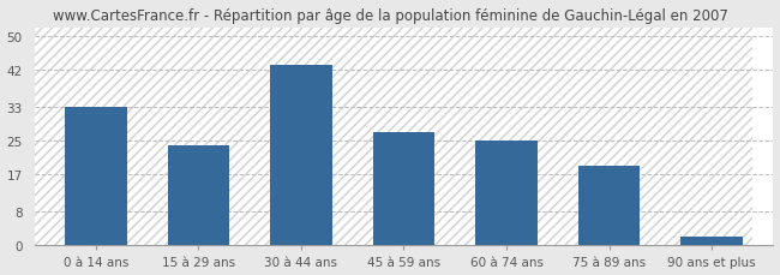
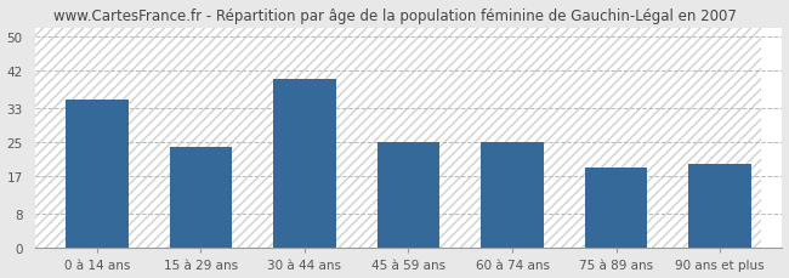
0 à 14 ans: 33 -> 35
30 à 44 ans: 43 -> 40
45 à 59 ans: 27 -> 25
90 ans et plus: 2 -> 20
